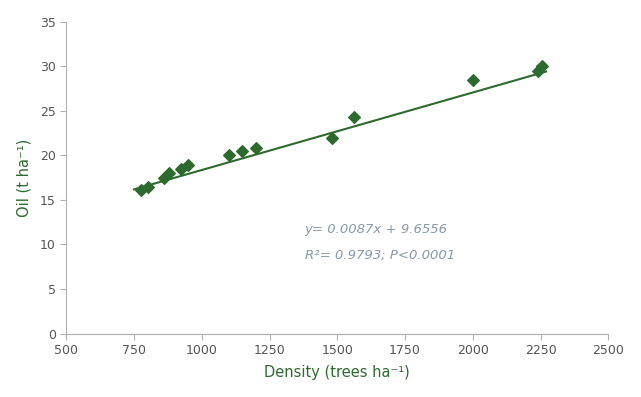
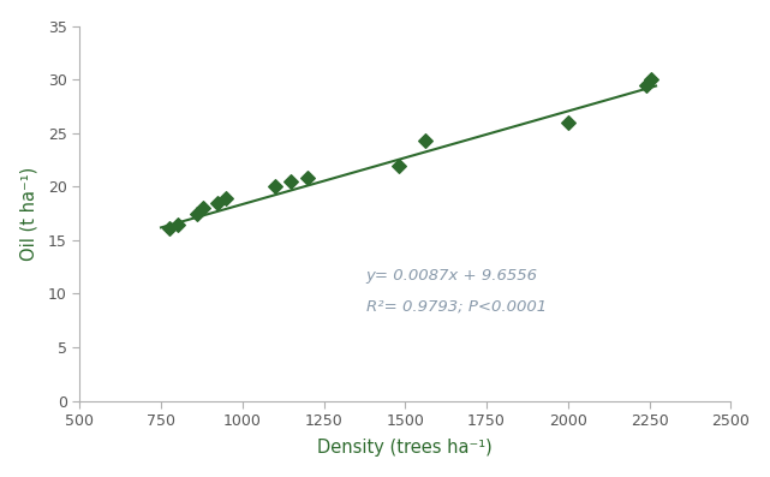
2000: 28.4 -> 26.0
